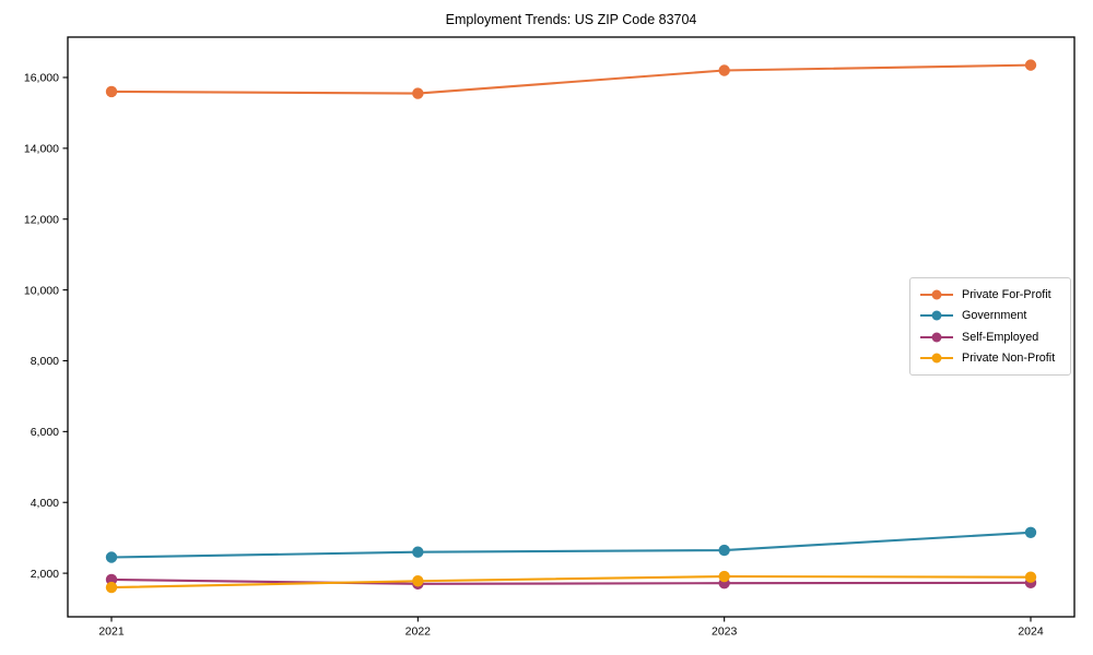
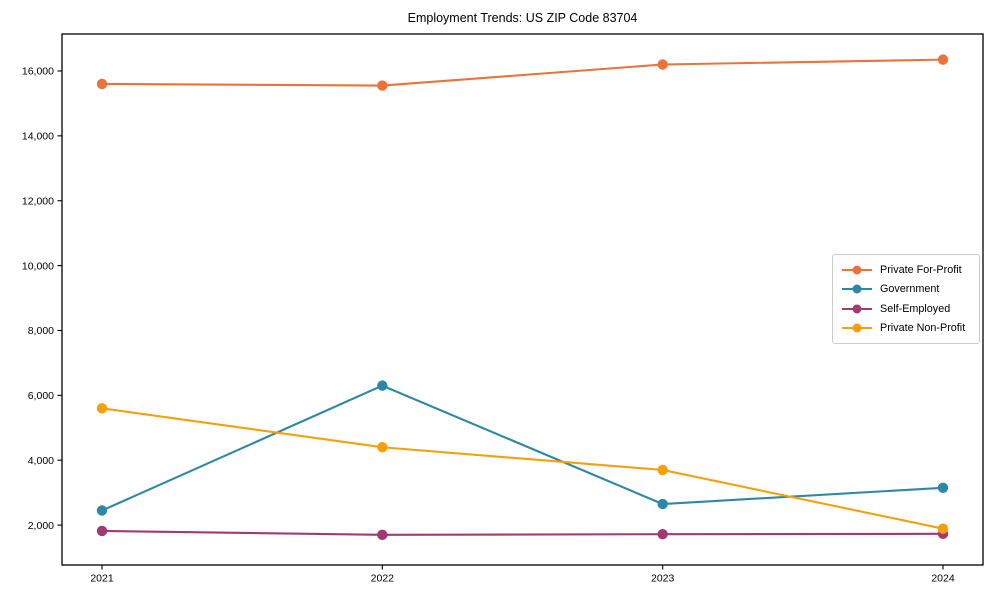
Private Non-Profit/2021: 1600 -> 5600
Government/2022: 2600 -> 6300
Private Non-Profit/2022: 1800 -> 4400
Private Non-Profit/2023: 1900 -> 3700
